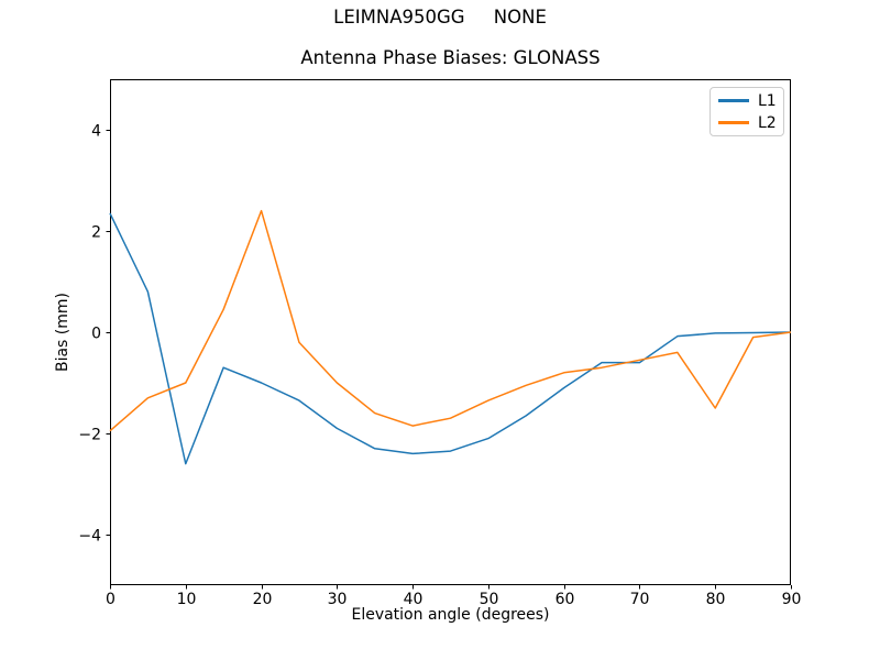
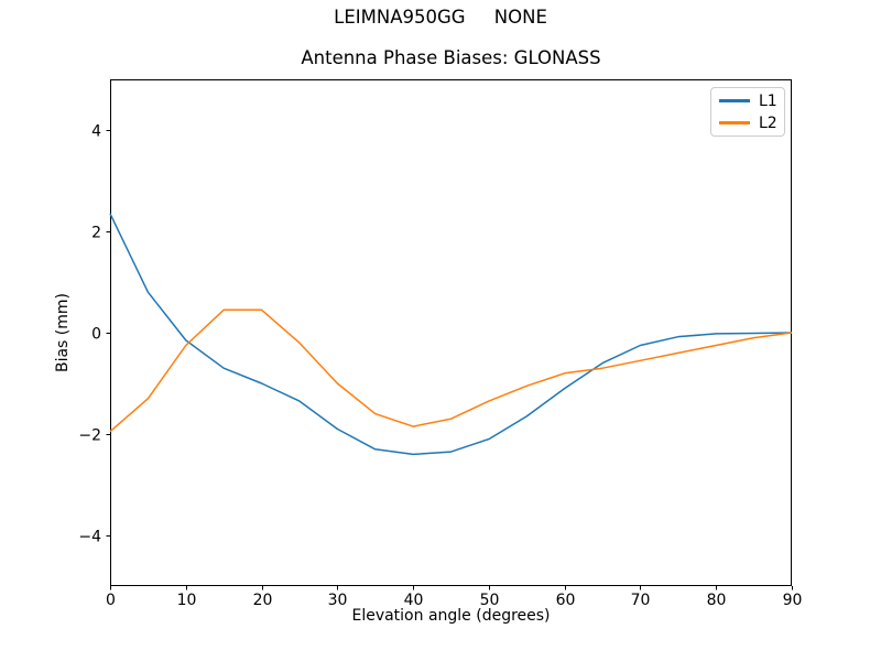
L1/10: -2.6 -> -0.1
L2/10: -1.0 -> -0.2
L2/20: 2.4 -> 0.5
L1/70: -0.6 -> -0.2
L2/80: -1.5 -> -0.2
